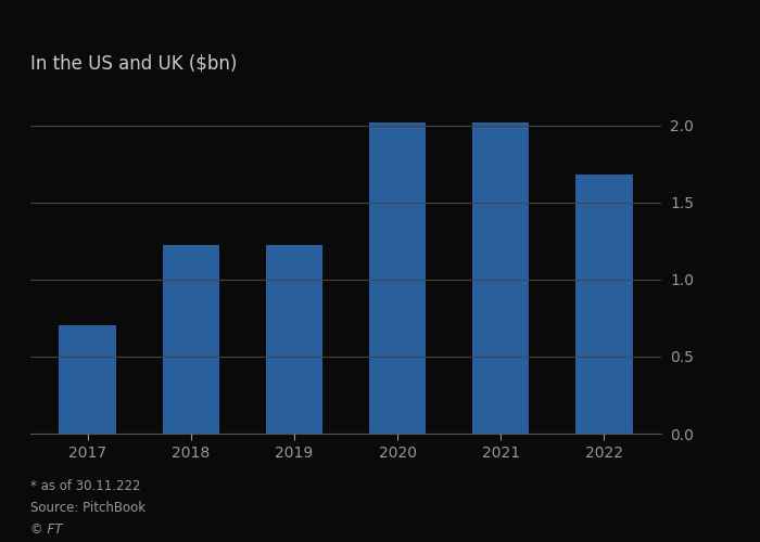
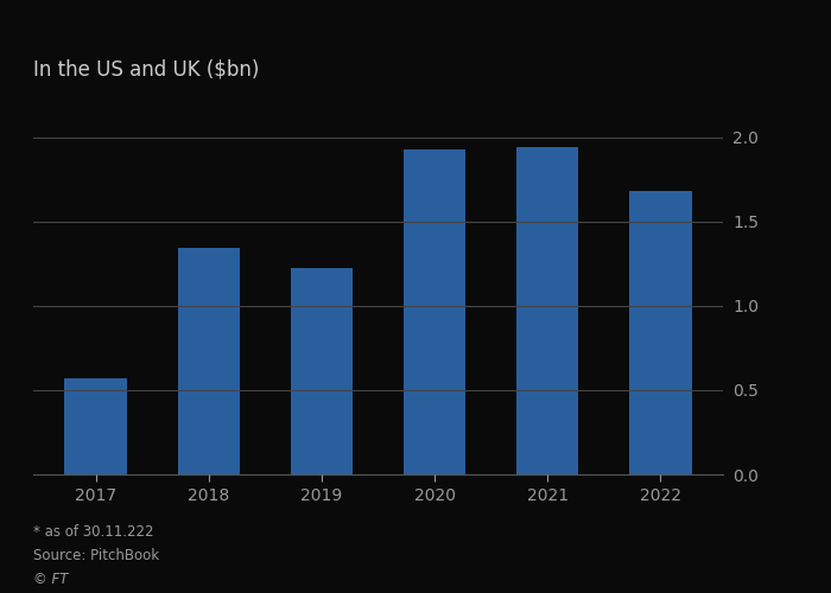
2017: 0.70 -> 0.57
2018: 1.22 -> 1.34
2020: 2.02 -> 1.93
2021: 2.02 -> 1.94
